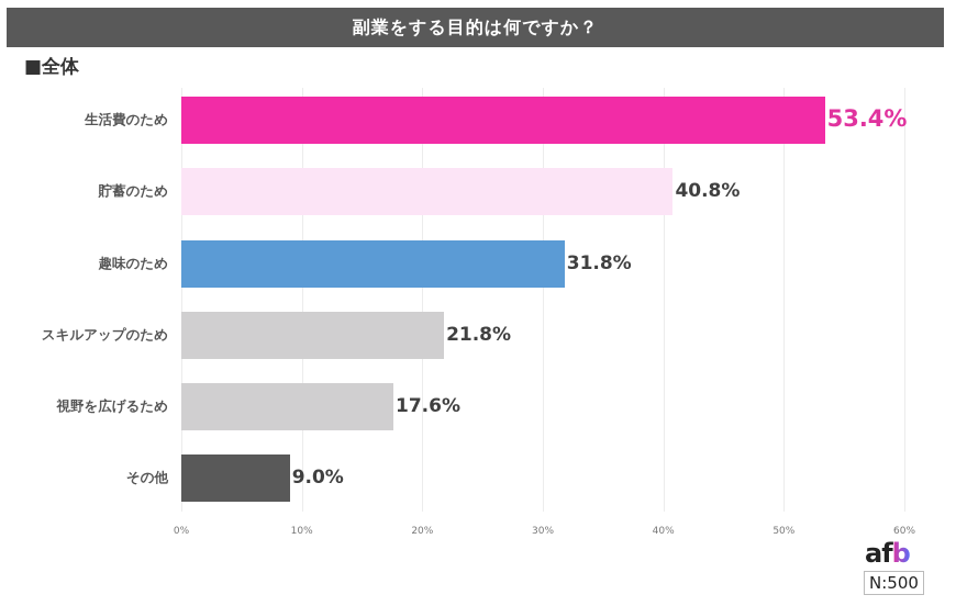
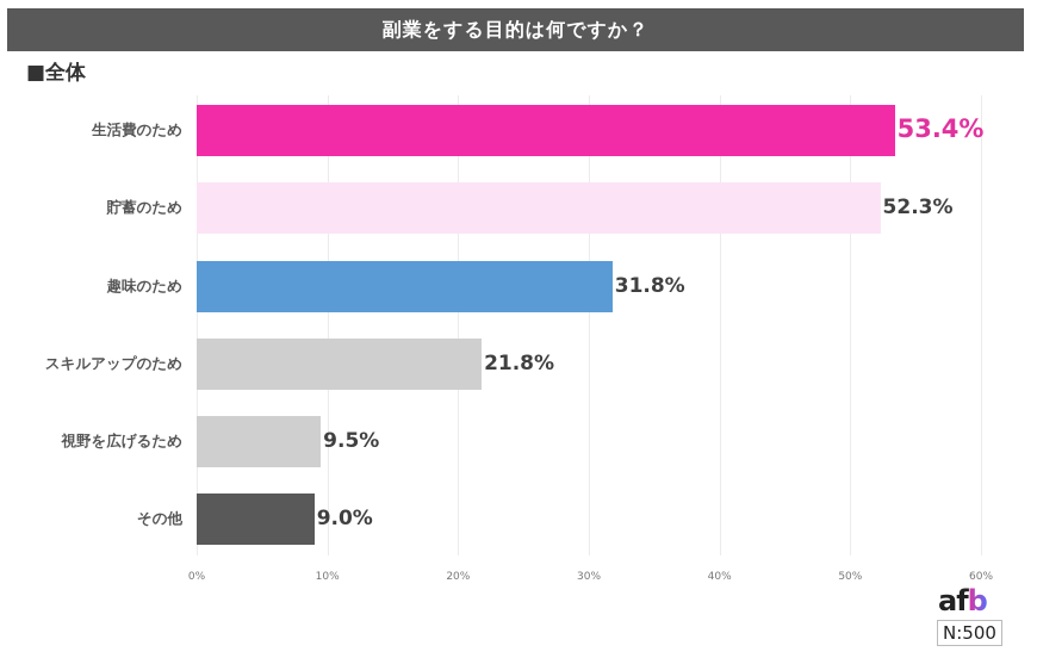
貯蓄のため: 40.8% -> 52.3%
視野を広げるため: 17.6% -> 9.5%
